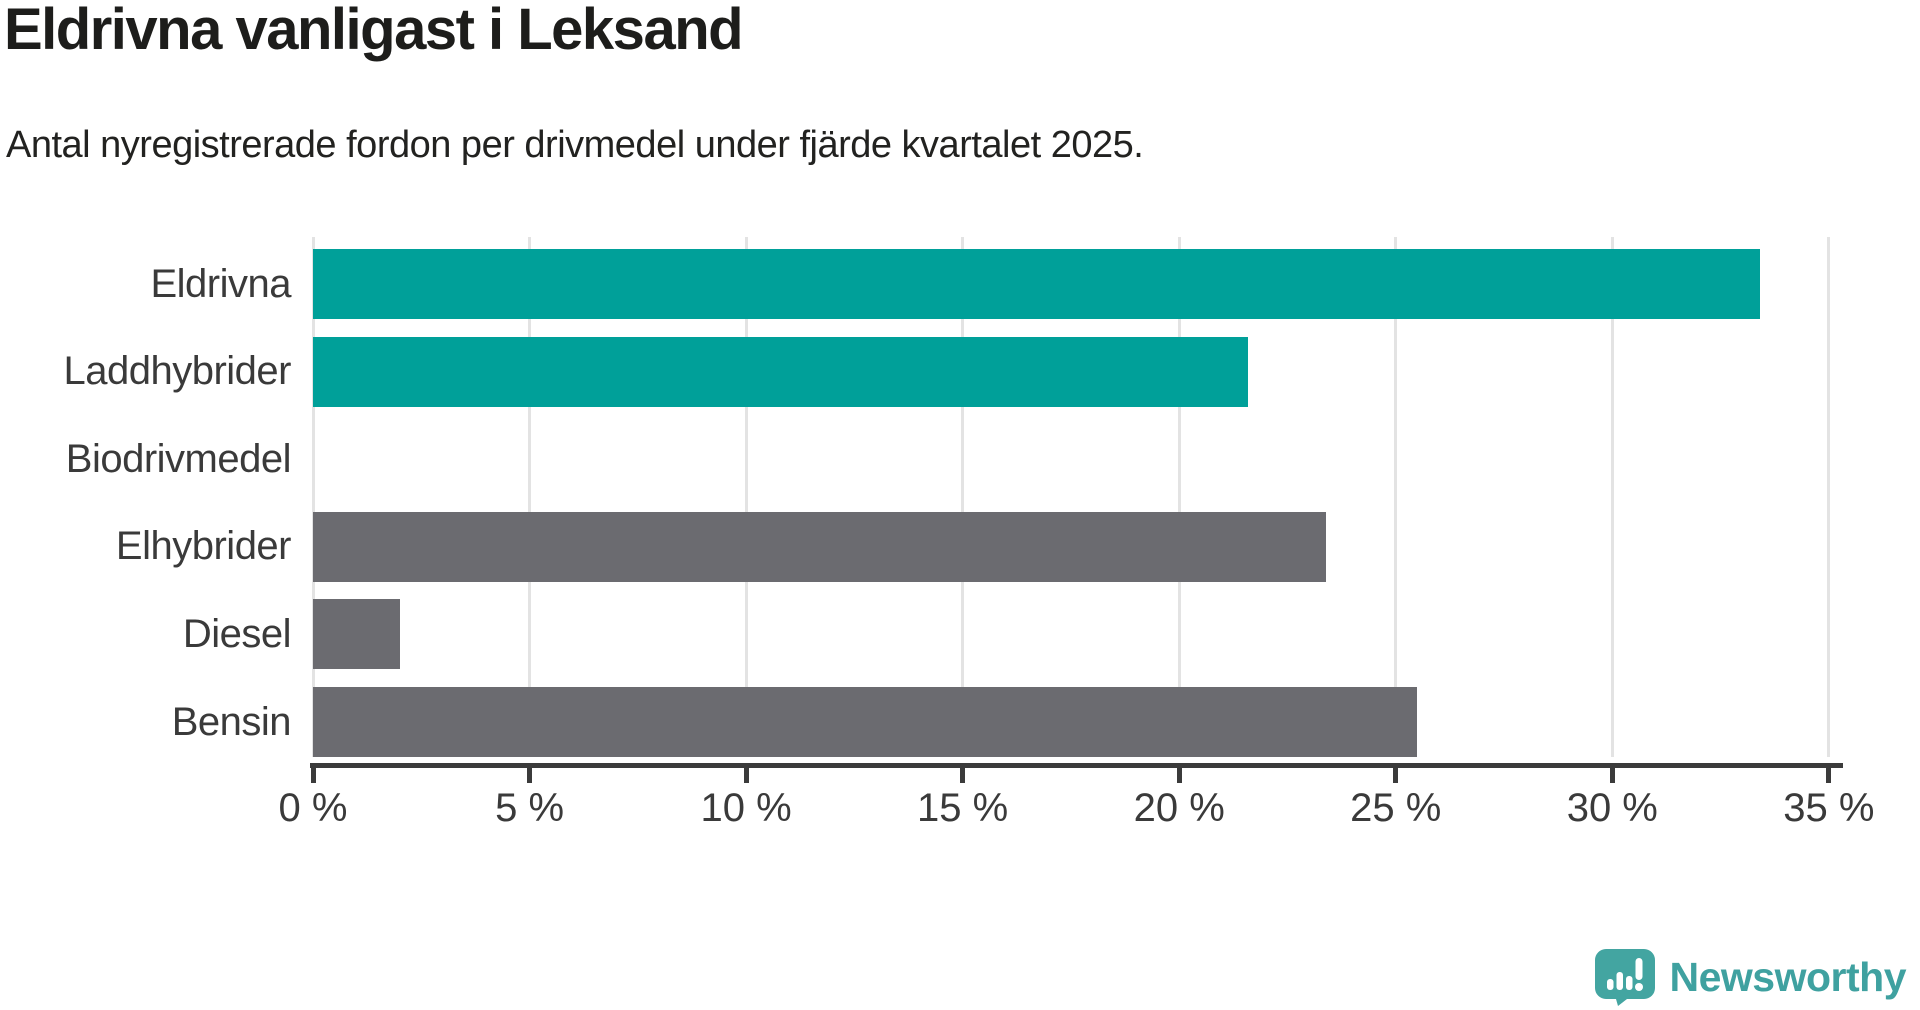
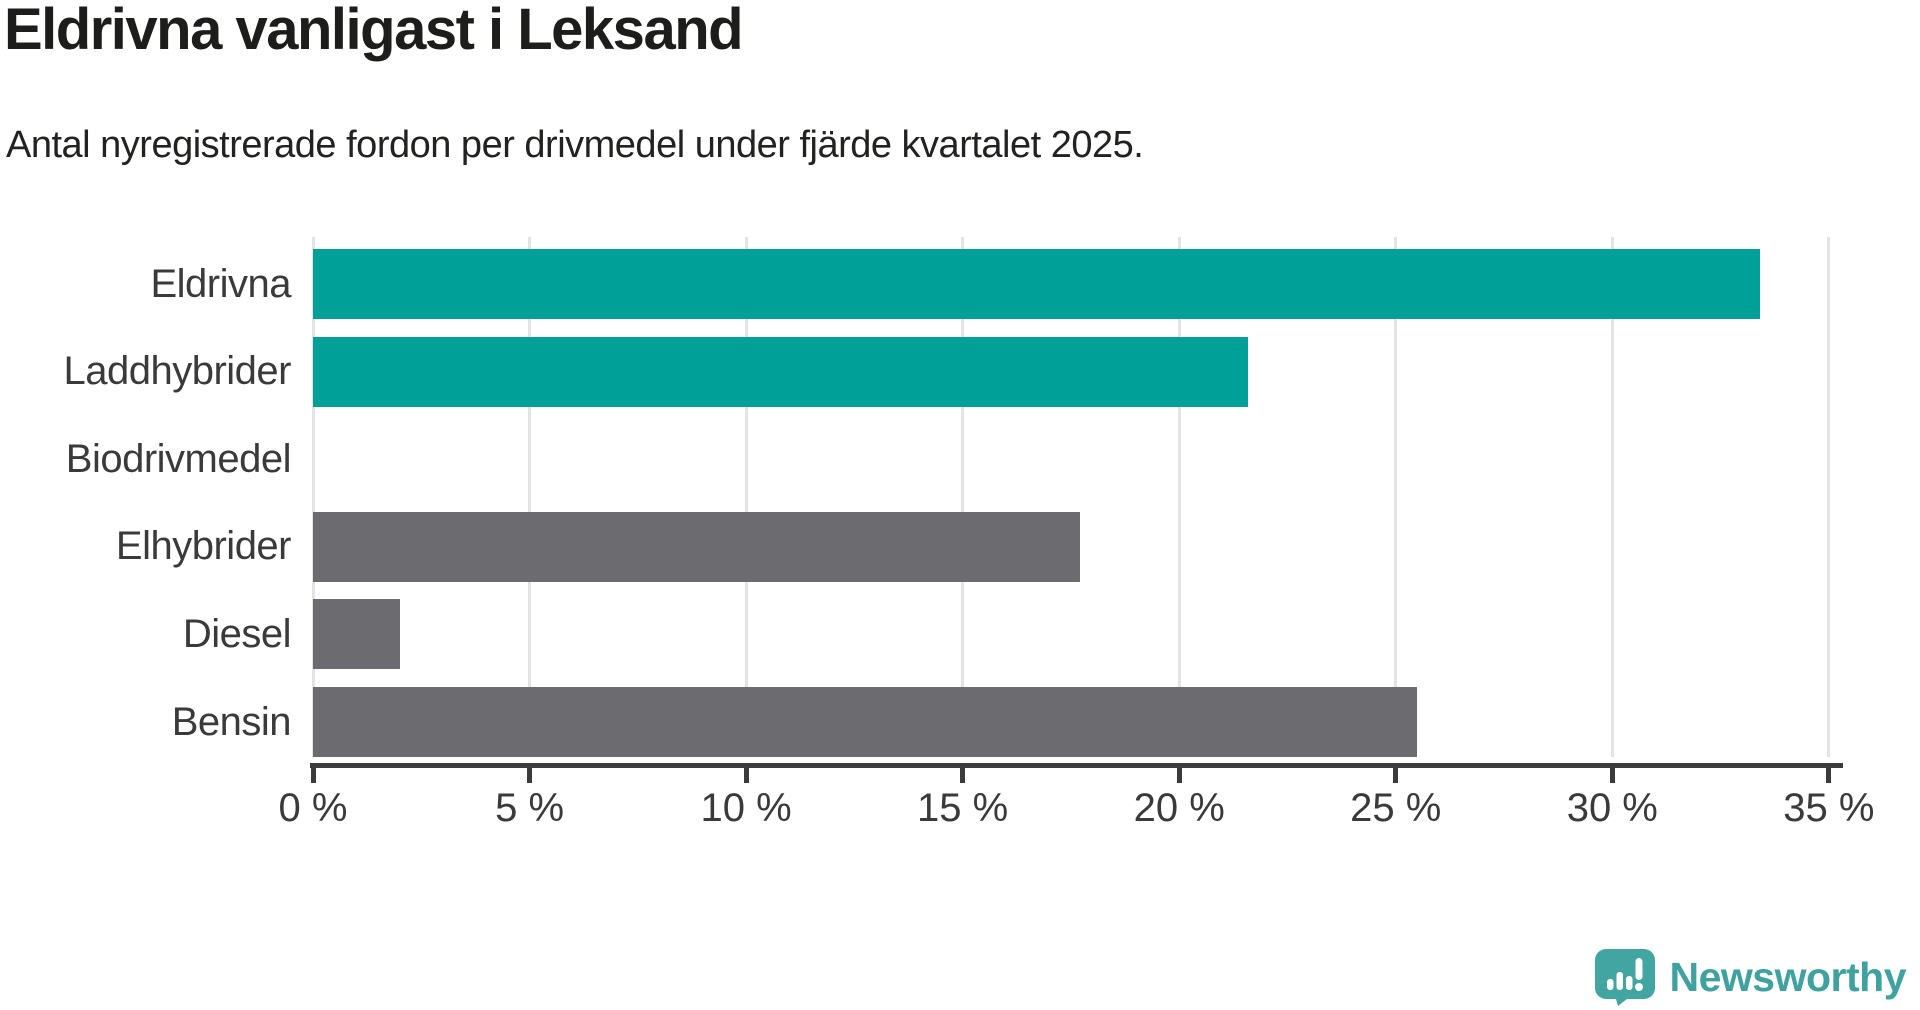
Elhybrider: 23.4% -> 17.7%
